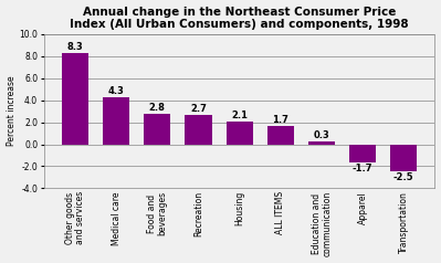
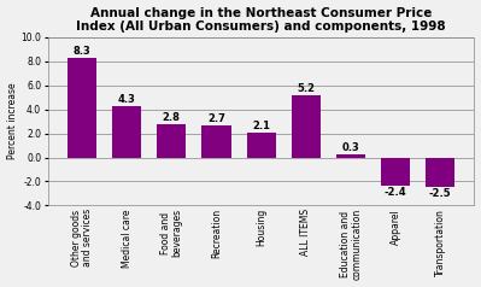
ALL ITEMS: 1.7 -> 5.2
Apparel: -1.7 -> -2.4
